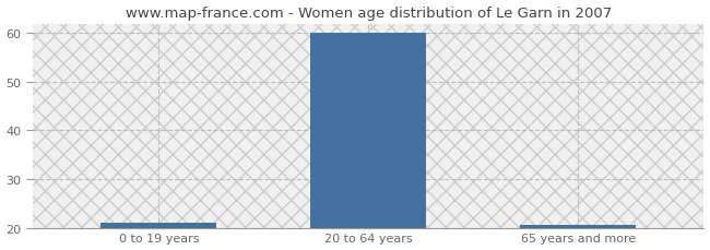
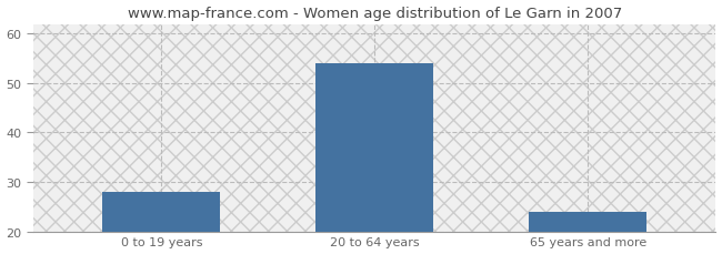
0 to 19 years: 21.0 -> 28.0
20 to 64 years: 60.0 -> 54.0
65 years and more: 20.5 -> 24.0
